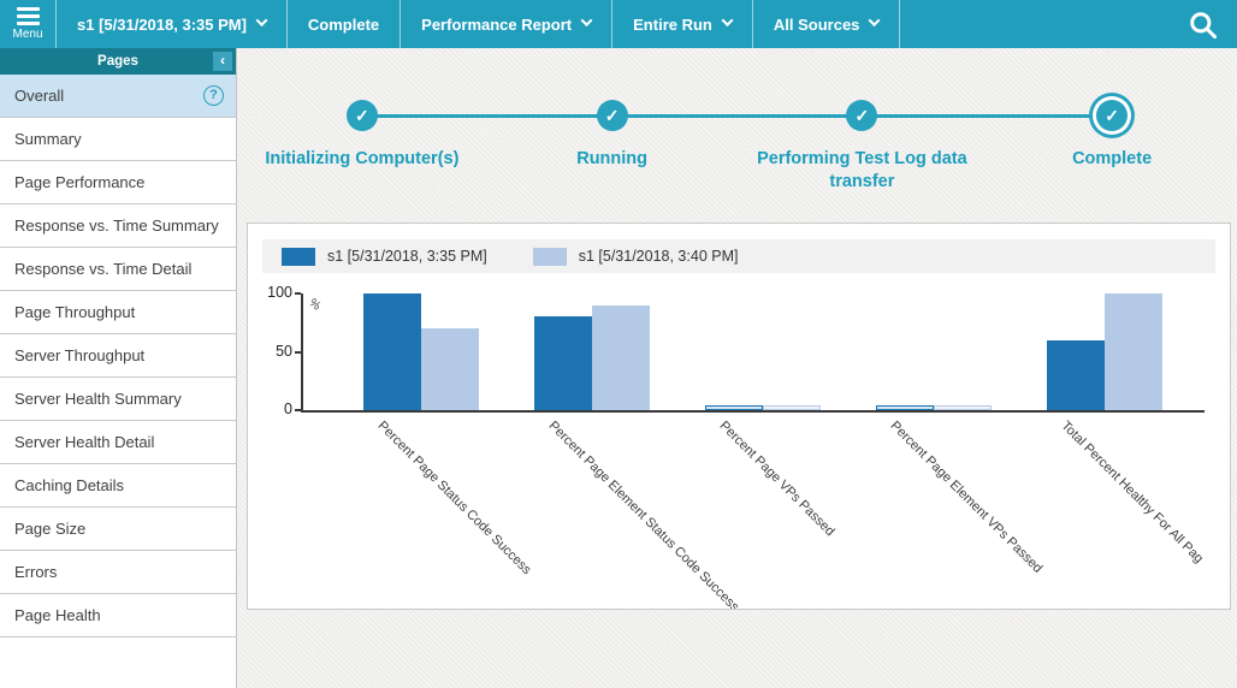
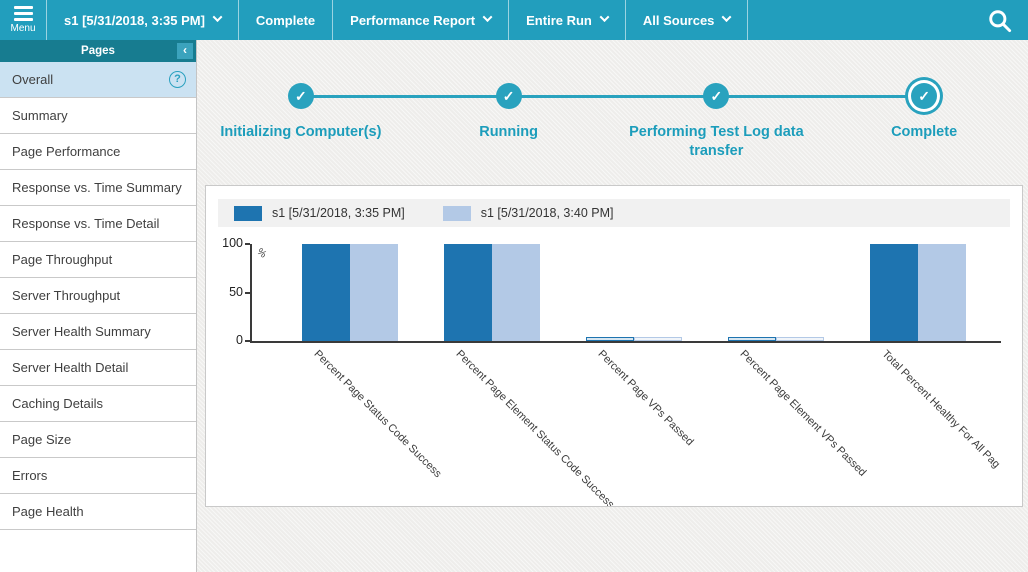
s1 [5/31/2018, 3:40 PM]/Percent Page Status Code Success: 70 -> 100
s1 [5/31/2018, 3:35 PM]/Percent Page Element Status Code Success: 80 -> 100
s1 [5/31/2018, 3:40 PM]/Percent Page Element Status Code Success: 90 -> 100
s1 [5/31/2018, 3:35 PM]/Total Percent Healthy For All Pag: 60 -> 100
